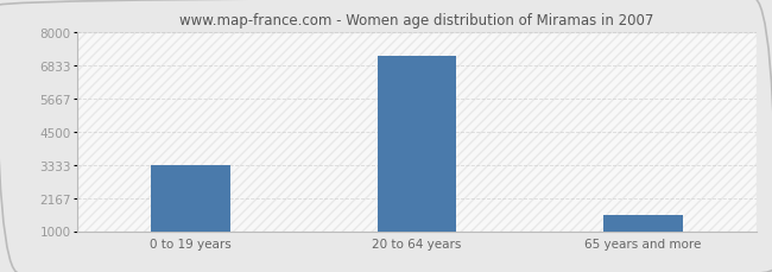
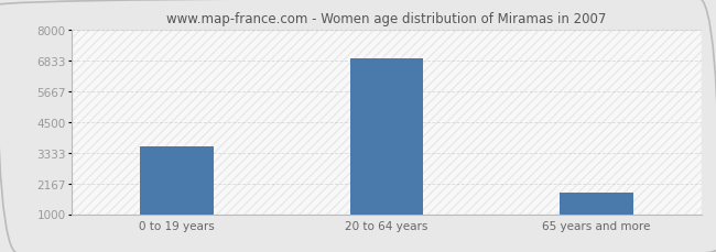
0 to 19 years: 3330 -> 3550
20 to 64 years: 7170 -> 6900
65 years and more: 1560 -> 1800
